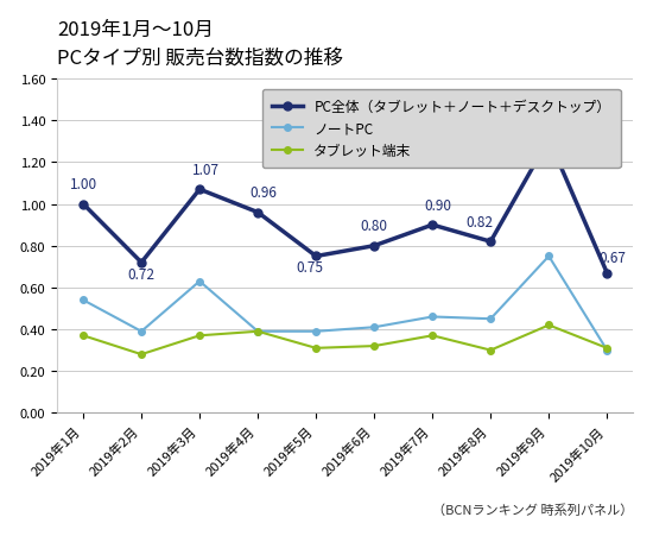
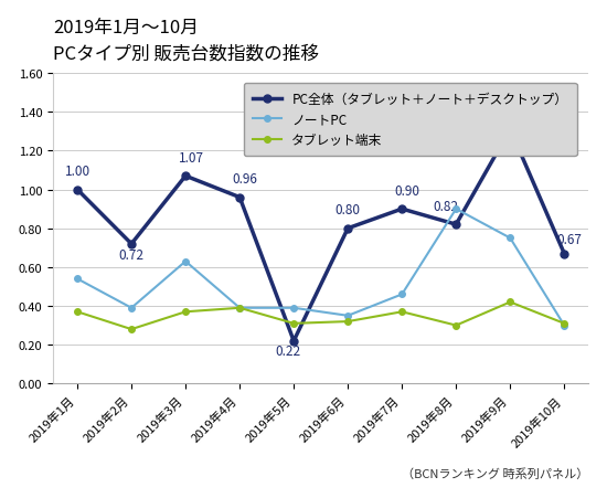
PC全体（タブレット＋ノート＋デスクトップ）/2019年5月: 0.75 -> 0.22
ノートPC/2019年6月: 0.41 -> 0.35
ノートPC/2019年8月: 0.45 -> 0.90
